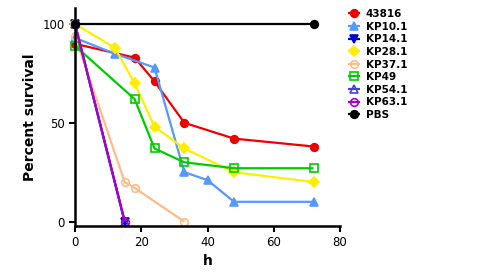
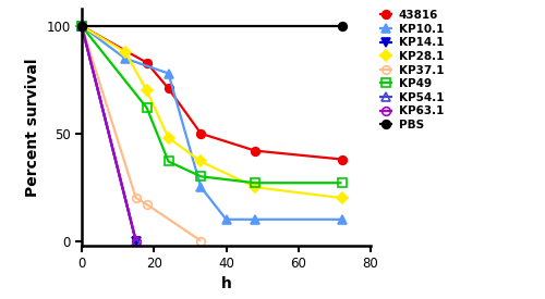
43816/0: 90 -> 100
KP10.1/0: 93 -> 100
KP37.1/0: 94 -> 100
KP49/0: 89 -> 100
KP10.1/40: 21 -> 10
